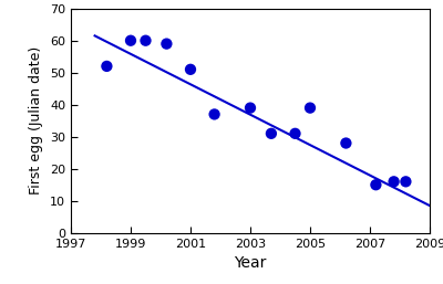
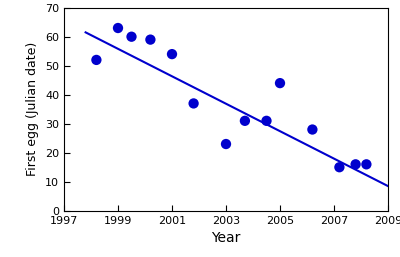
1999: 60 -> 63
2001: 51 -> 54
2003: 39 -> 23
2005: 39 -> 44
